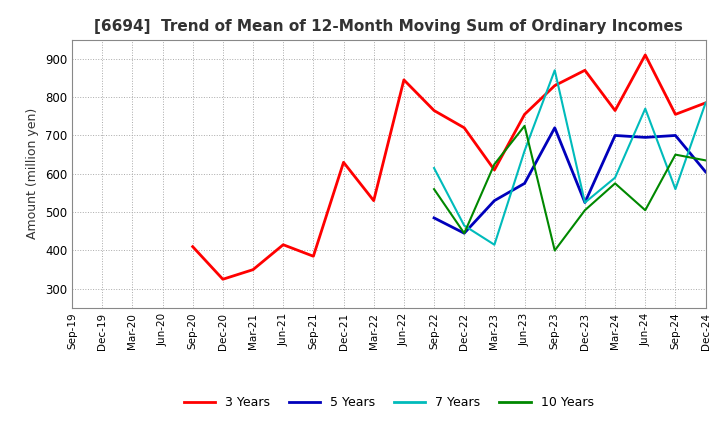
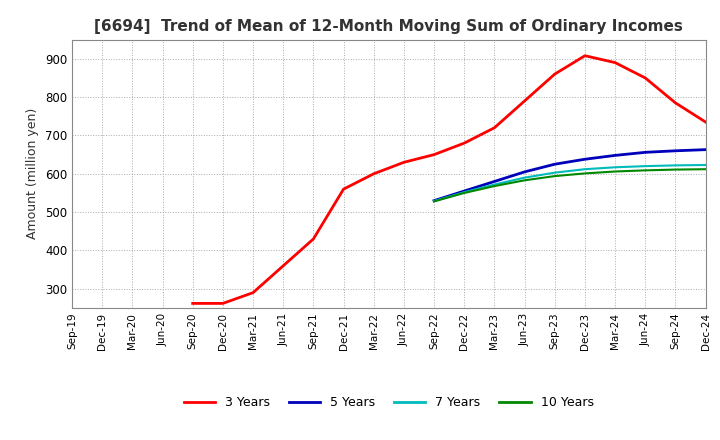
3 Years/Sep-20: 410 -> 262
3 Years/Dec-20: 325 -> 262
3 Years/Mar-21: 350 -> 290
3 Years/Jun-21: 415 -> 360
3 Years/Sep-21: 385 -> 430
3 Years/Dec-21: 630 -> 560
3 Years/Mar-22: 530 -> 600
3 Years/Jun-22: 845 -> 630
3 Years/Sep-22: 765 -> 650
5 Years/Sep-22: 485 -> 530
7 Years/Sep-22: 615 -> 529
10 Years/Sep-22: 560 -> 528
3 Years/Dec-22: 720 -> 680
5 Years/Dec-22: 445 -> 555
7 Years/Dec-22: 465 -> 552
10 Years/Dec-22: 445 -> 550
3 Years/Mar-23: 610 -> 720
5 Years/Mar-23: 530 -> 580
7 Years/Mar-23: 415 -> 572
10 Years/Mar-23: 625 -> 568
3 Years/Jun-23: 755 -> 790
5 Years/Jun-23: 575 -> 605
7 Years/Jun-23: 660 -> 590
10 Years/Jun-23: 725 -> 583
3 Years/Sep-23: 830 -> 860
5 Years/Sep-23: 720 -> 625
7 Years/Sep-23: 870 -> 603
10 Years/Sep-23: 400 -> 594
3 Years/Dec-23: 870 -> 908
5 Years/Dec-23: 525 -> 638
7 Years/Dec-23: 525 -> 612
10 Years/Dec-23: 505 -> 601
3 Years/Mar-24: 765 -> 890
5 Years/Mar-24: 700 -> 648
7 Years/Mar-24: 590 -> 617
10 Years/Mar-24: 575 -> 606
3 Years/Jun-24: 910 -> 850
5 Years/Jun-24: 695 -> 656
7 Years/Jun-24: 770 -> 620
10 Years/Jun-24: 505 -> 609
3 Years/Sep-24: 755 -> 785
5 Years/Sep-24: 700 -> 660
7 Years/Sep-24: 560 -> 622
10 Years/Sep-24: 650 -> 611
3 Years/Dec-24: 785 -> 735
5 Years/Dec-24: 605 -> 663
7 Years/Dec-24: 785 -> 623
10 Years/Dec-24: 635 -> 612
